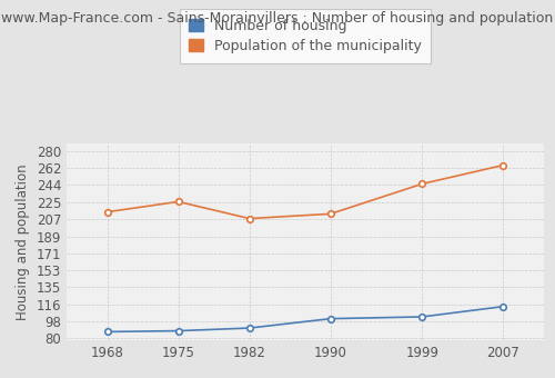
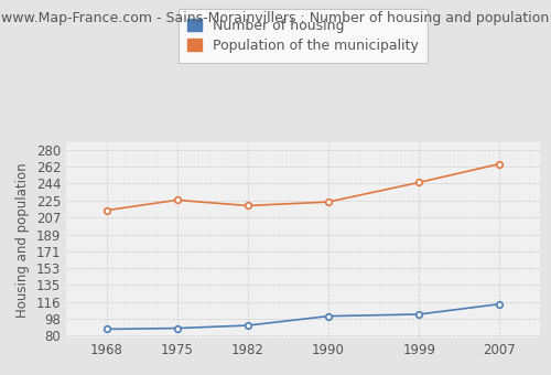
Population of the municipality/1982: 208 -> 220
Population of the municipality/1990: 213 -> 224
